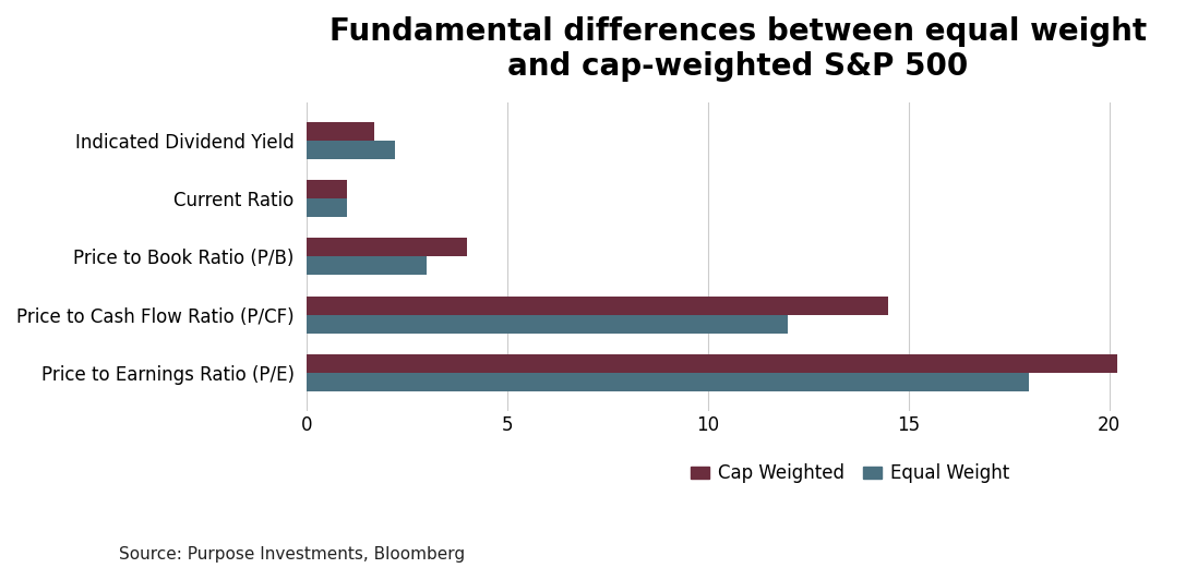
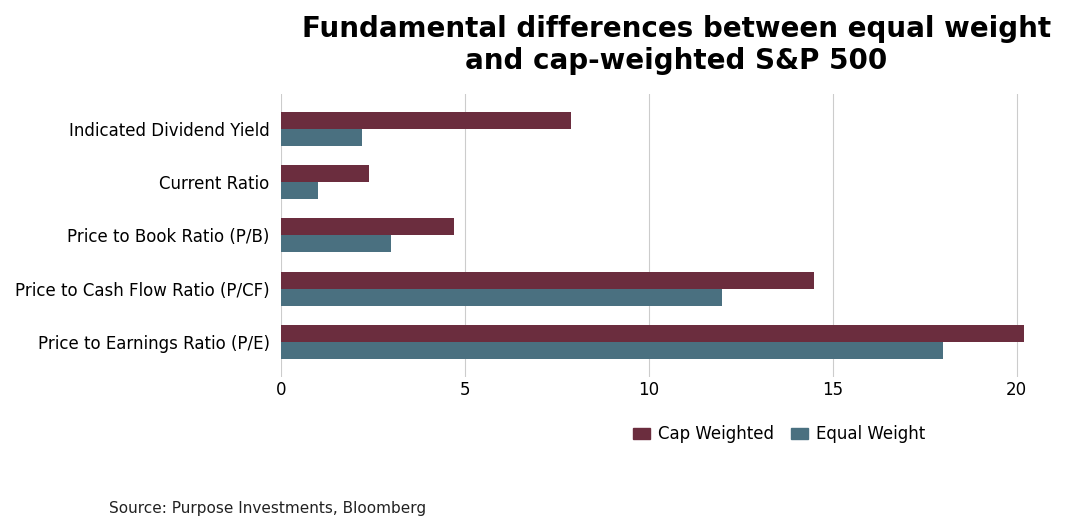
Cap Weighted/Indicated Dividend Yield: 1.7 -> 7.9
Cap Weighted/Current Ratio: 1.0 -> 2.4
Cap Weighted/Price to Book Ratio (P/B): 4.0 -> 4.7
